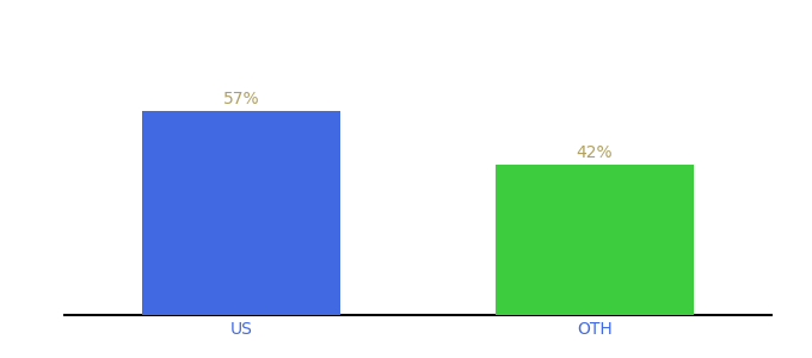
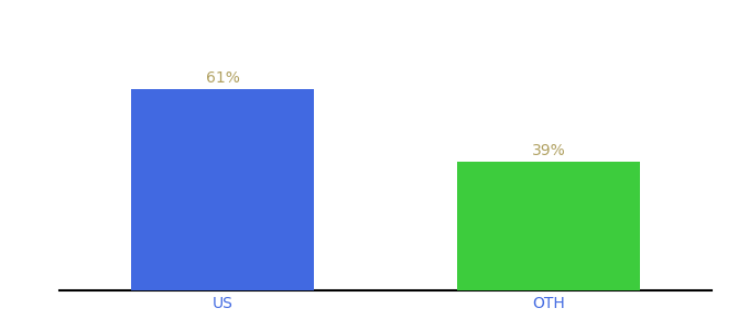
US: 57% -> 61%
OTH: 42% -> 39%
